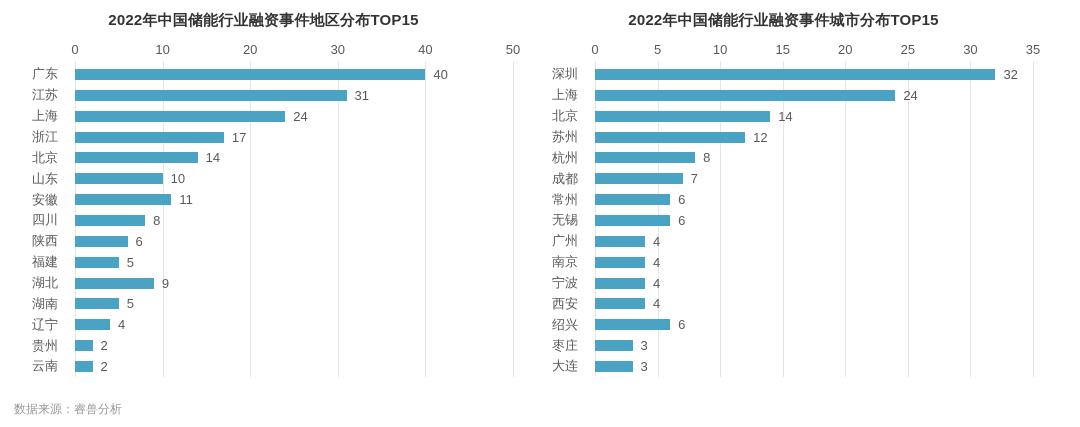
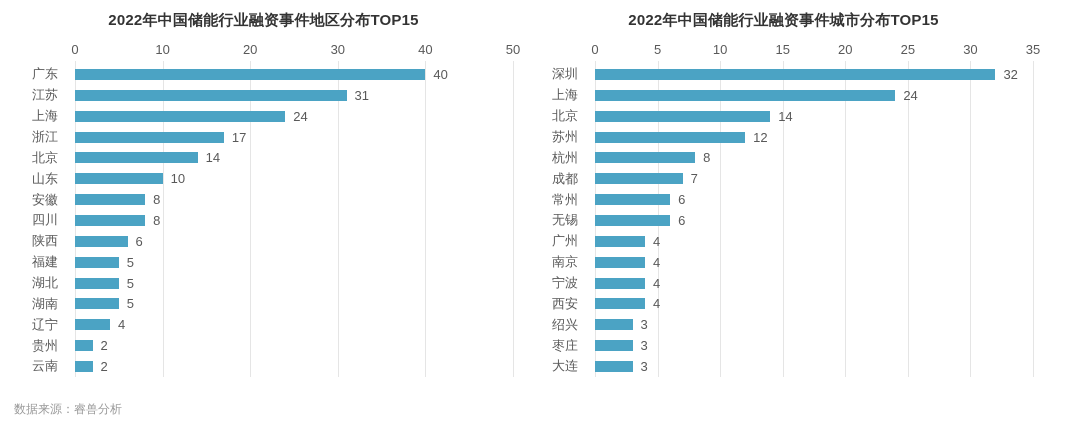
2022年中国储能行业融资事件地区分布TOP15/安徽: 11 -> 8
2022年中国储能行业融资事件地区分布TOP15/湖北: 9 -> 5
2022年中国储能行业融资事件城市分布TOP15/绍兴: 6 -> 3
